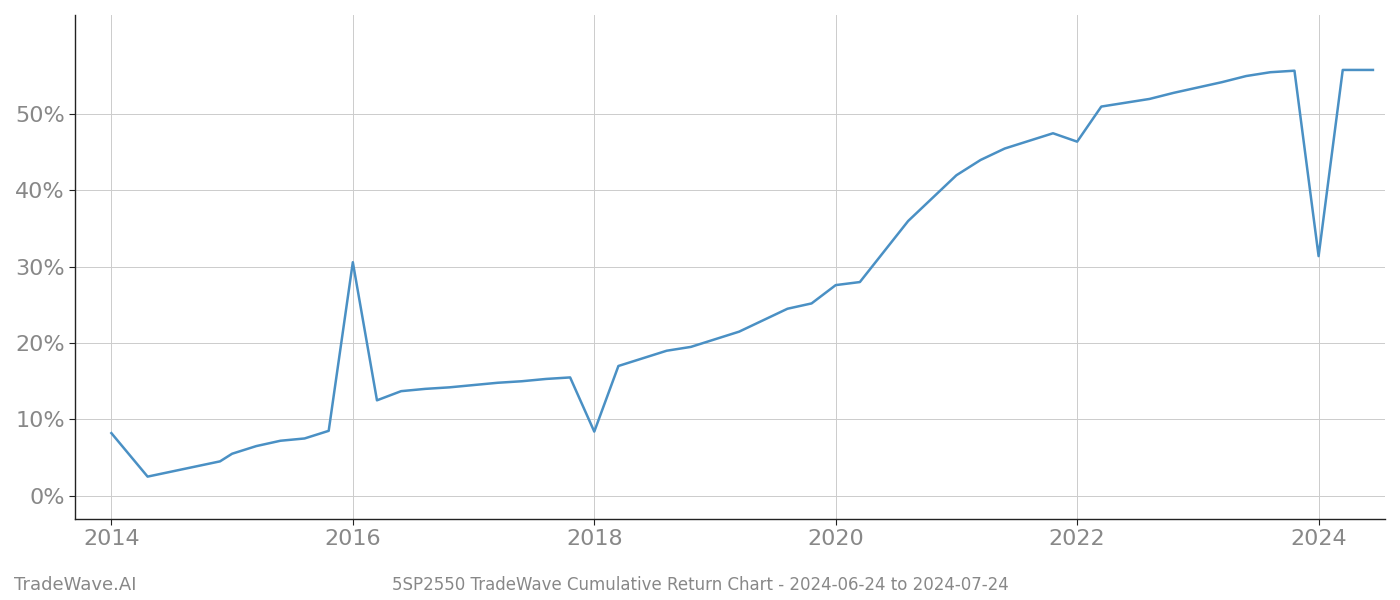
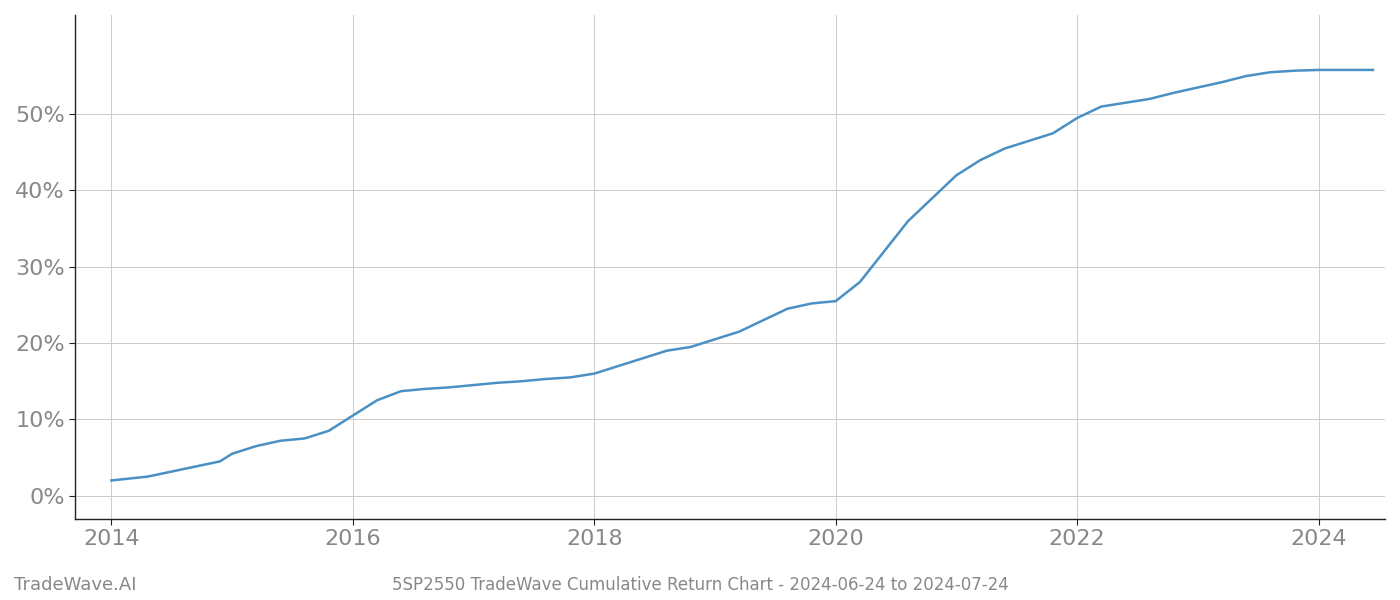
2014: 8.2% -> 2.0%
2016: 30.6% -> 10.5%
2018: 8.4% -> 16.0%
2020: 27.6% -> 25.5%
2022: 46.4% -> 49.5%
2024: 31.4% -> 55.8%
